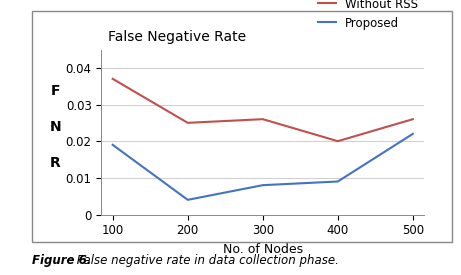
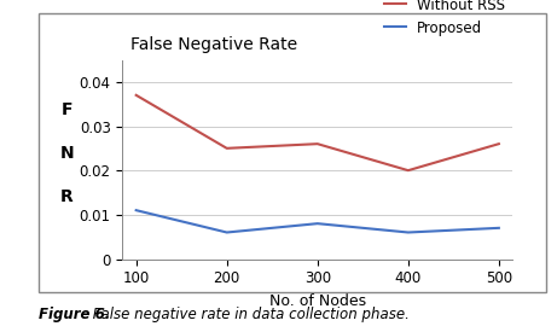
Proposed/100: 0.019 -> 0.011
Proposed/200: 0.004 -> 0.006
Proposed/400: 0.009 -> 0.006
Proposed/500: 0.022 -> 0.007
